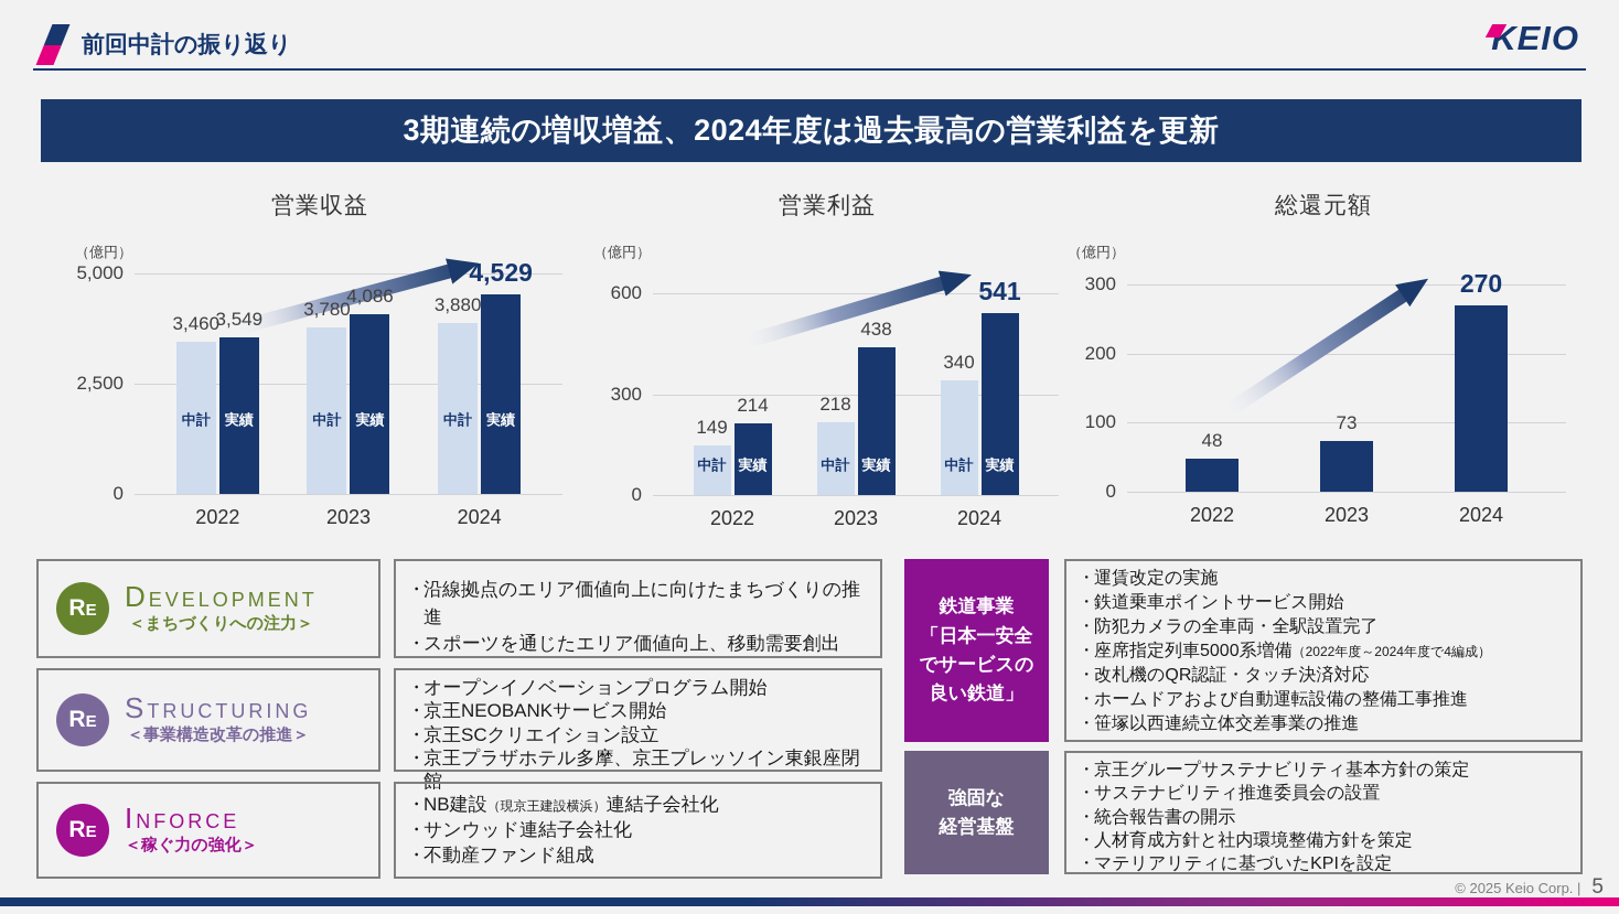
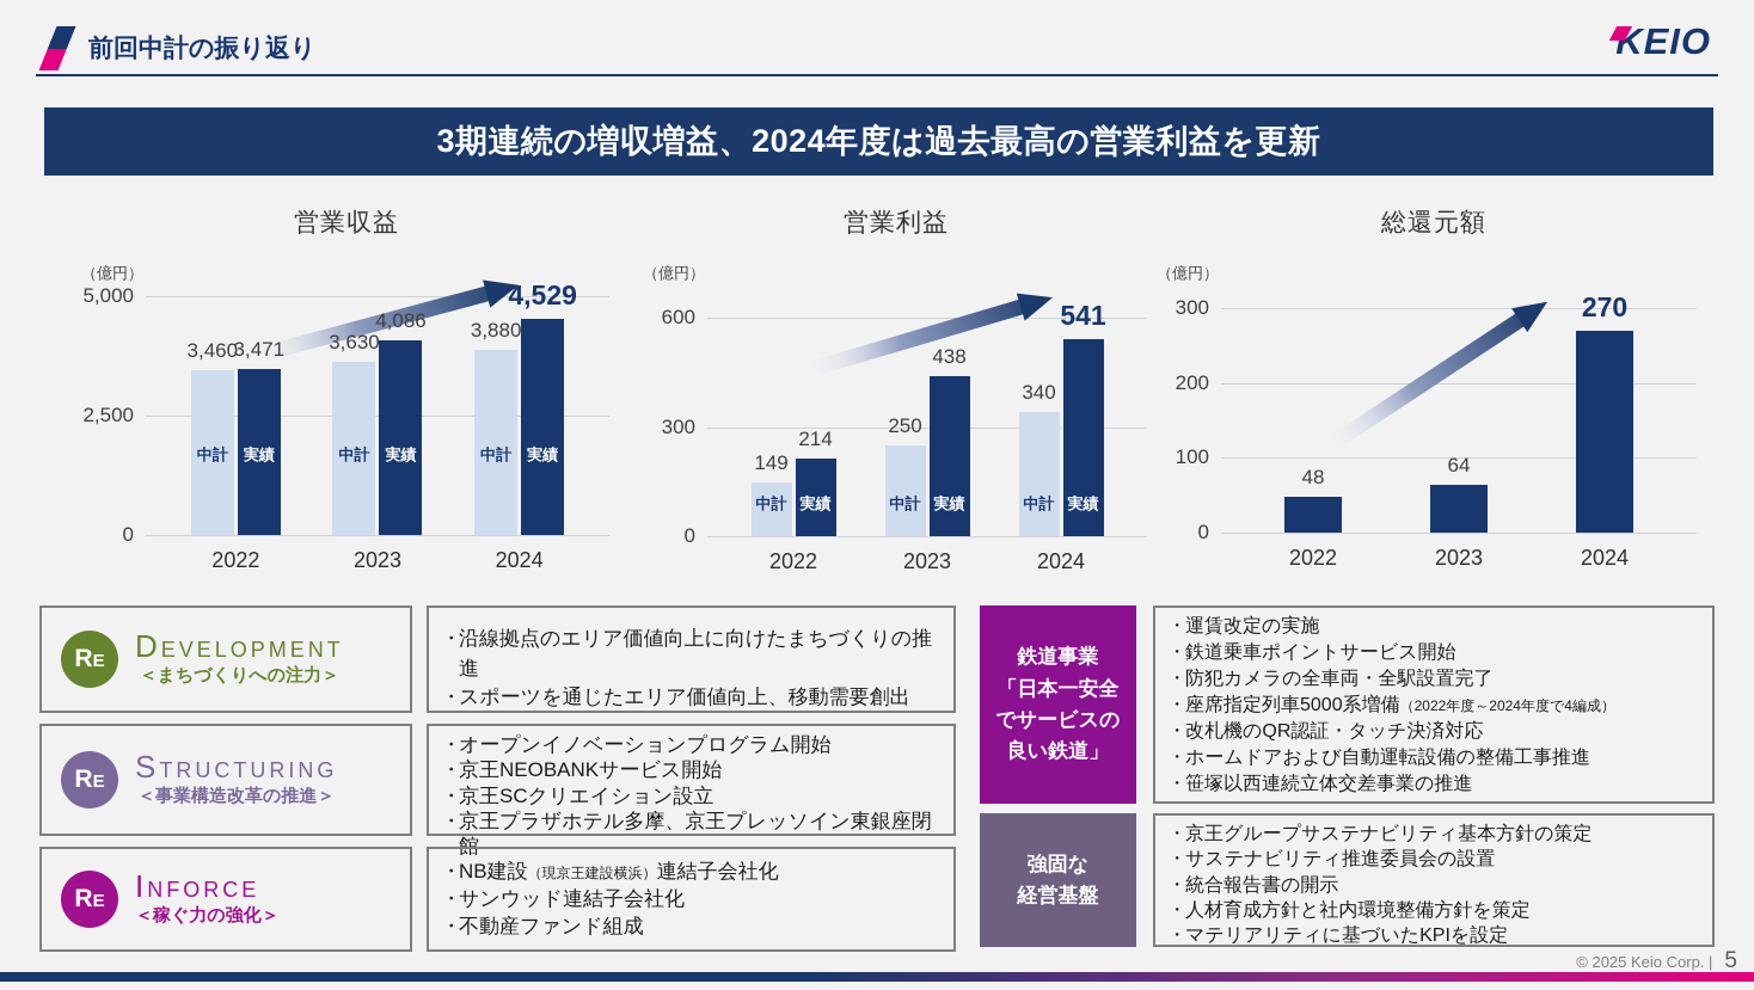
営業収益/実績/2022: 3,549 -> 3,471
営業収益/中計/2023: 3,780 -> 3,630
営業利益/中計/2023: 218 -> 250
総還元額/2023: 73 -> 64
